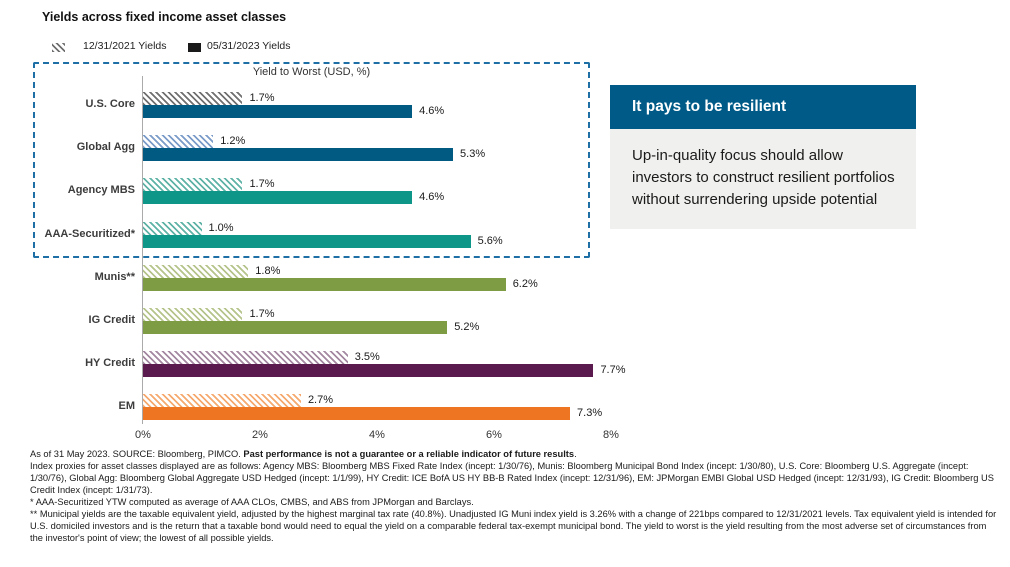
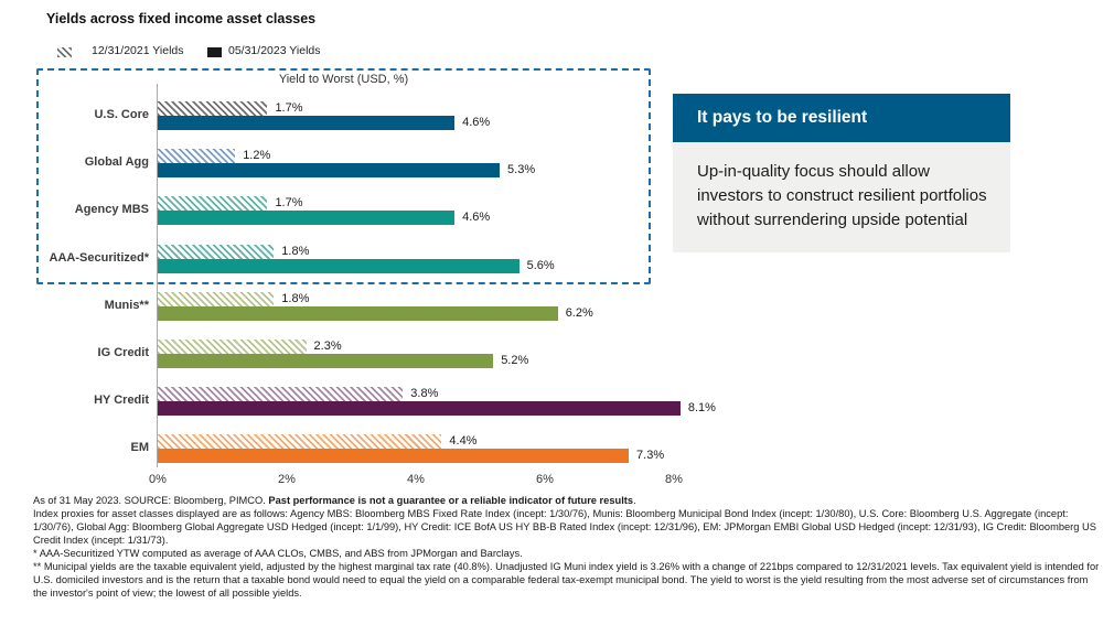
12/31/2021 Yields/AAA-Securitized*: 1.0% -> 1.8%
12/31/2021 Yields/IG Credit: 1.7% -> 2.3%
12/31/2021 Yields/HY Credit: 3.5% -> 3.8%
05/31/2023 Yields/HY Credit: 7.7% -> 8.1%
12/31/2021 Yields/EM: 2.7% -> 4.4%
